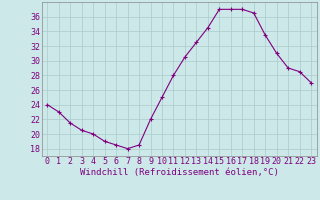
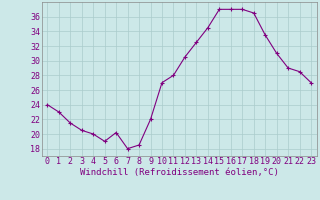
6: 18.5 -> 20.2
10: 25.0 -> 27.0
